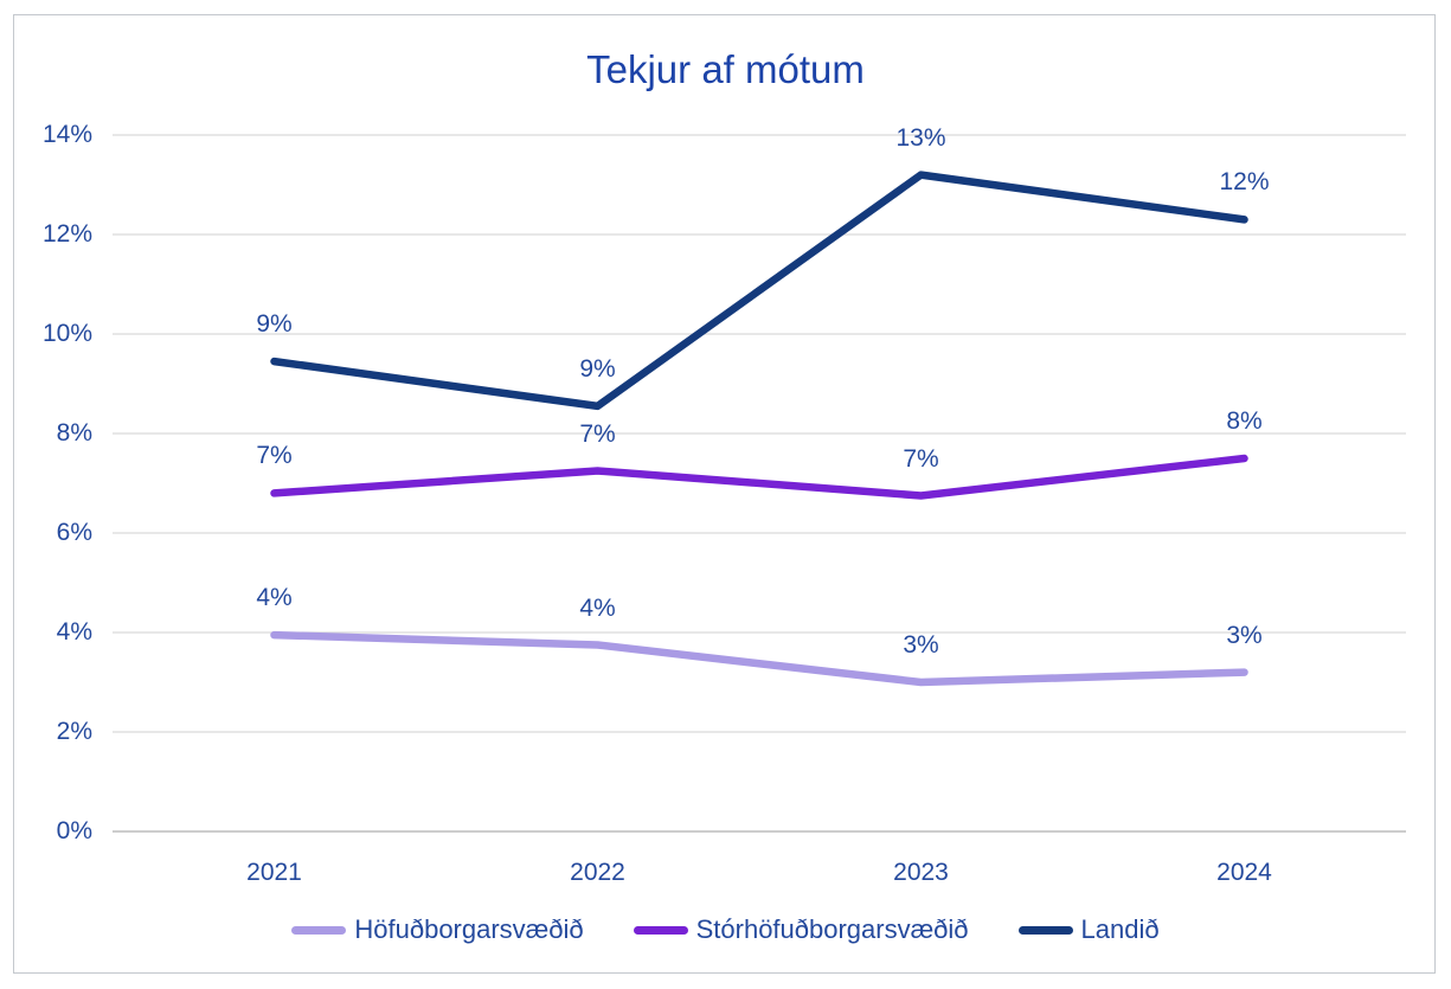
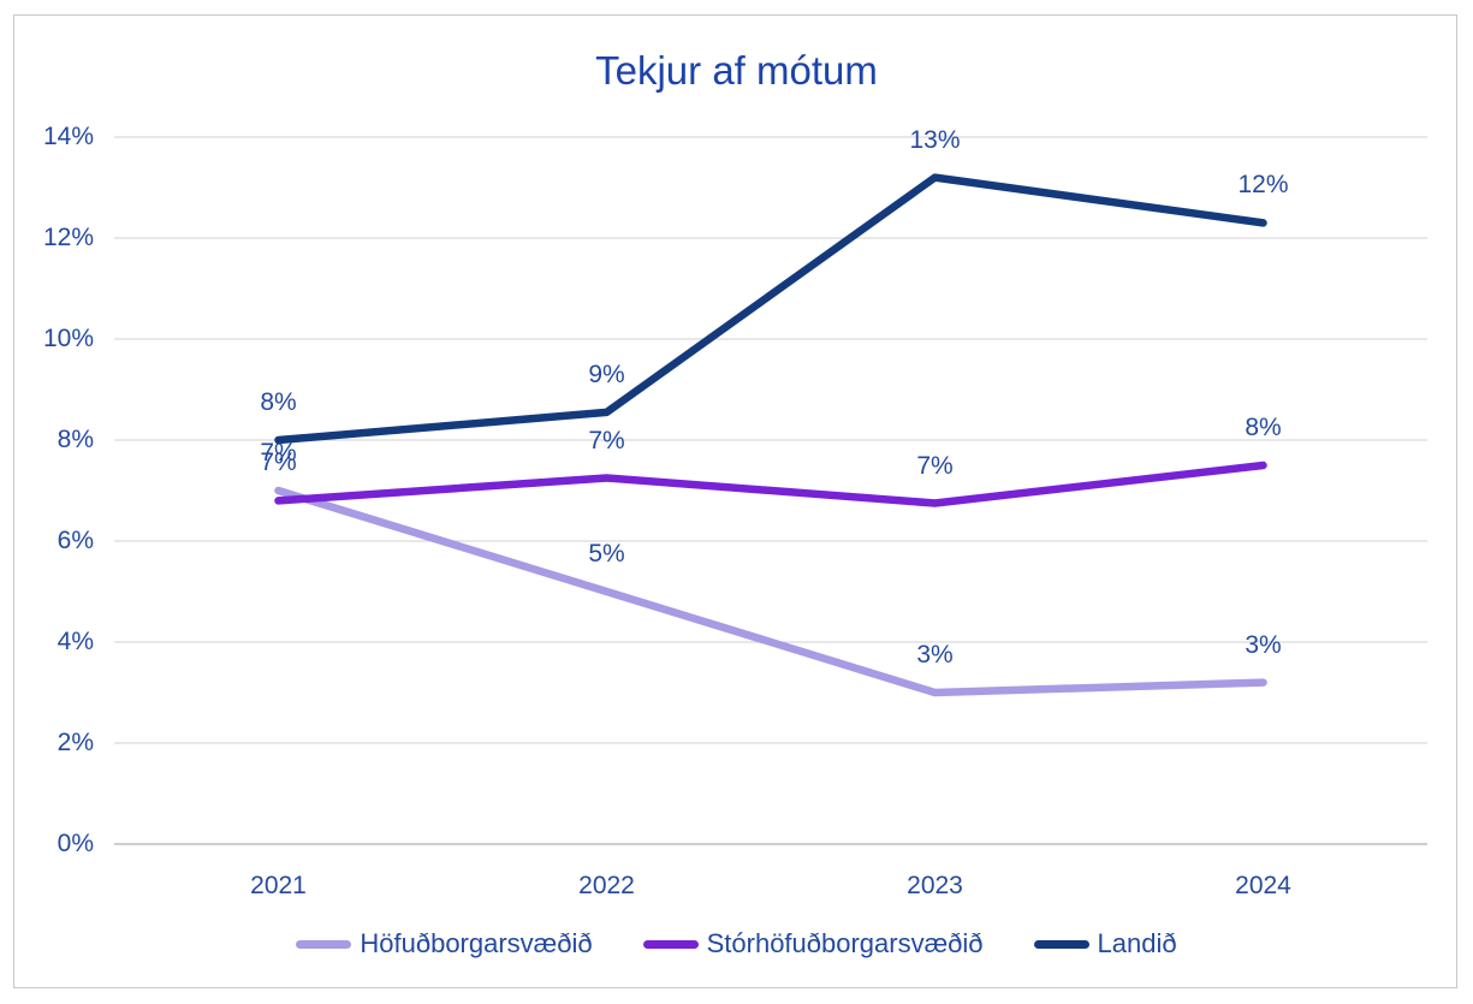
Höfuðborgarsvæðið/2021: 4% -> 7%
Landið/2021: 9% -> 8%
Höfuðborgarsvæðið/2022: 4% -> 5%
